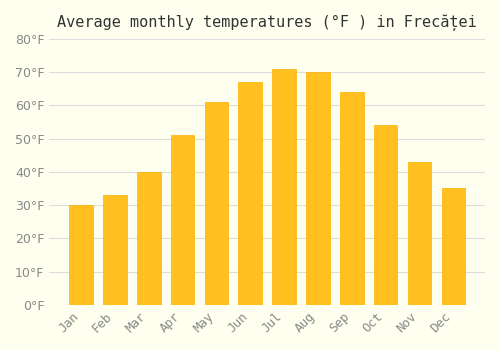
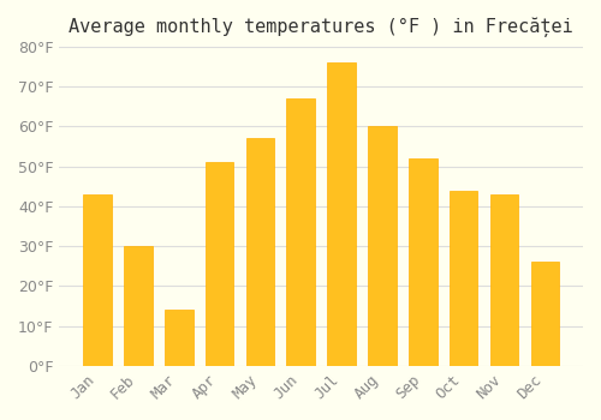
Jan: 30°F -> 43°F
Feb: 33°F -> 30°F
Mar: 40°F -> 14°F
May: 61°F -> 57°F
Jul: 71°F -> 76°F
Aug: 70°F -> 60°F
Sep: 64°F -> 52°F
Oct: 54°F -> 44°F
Dec: 35°F -> 26°F
